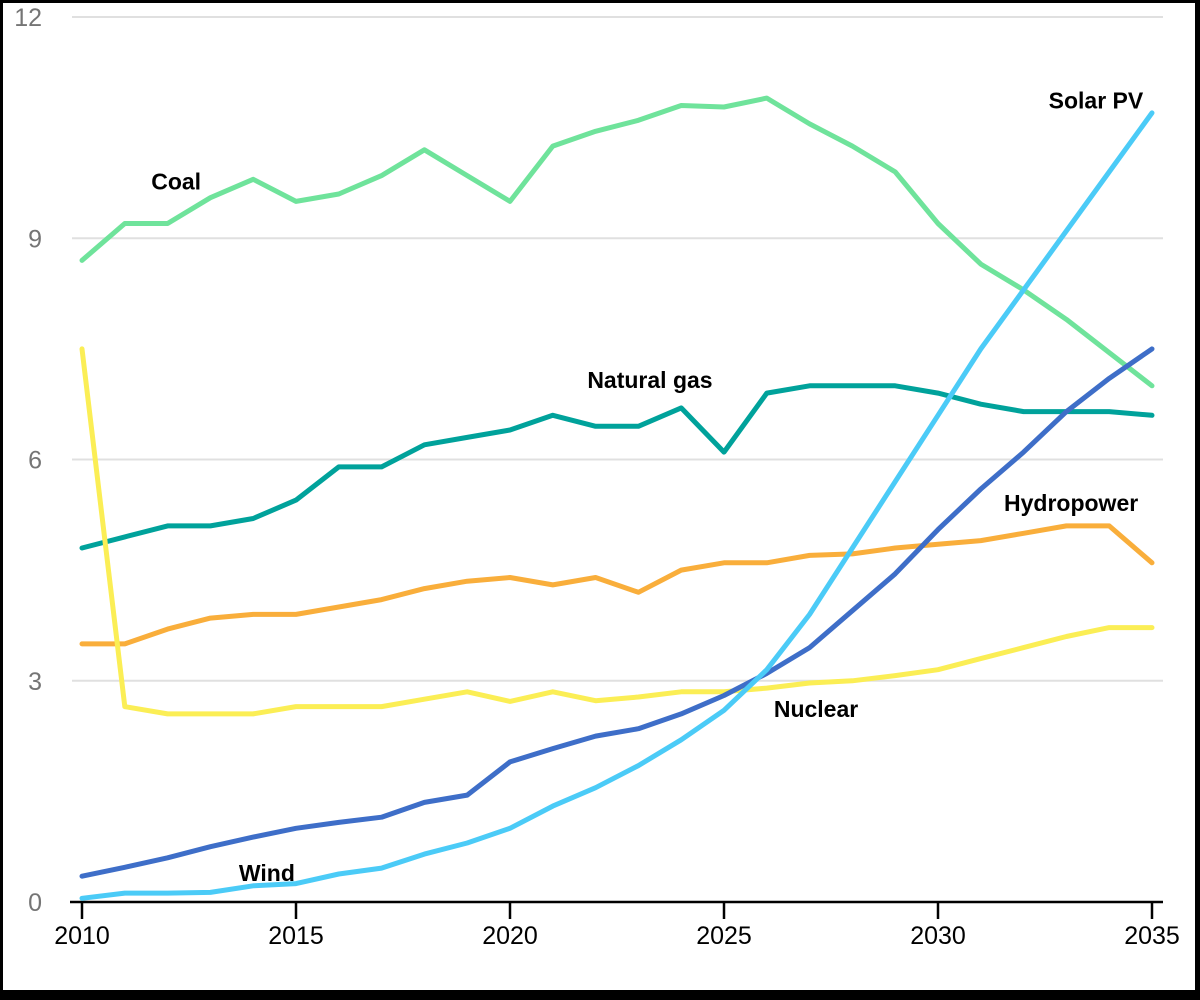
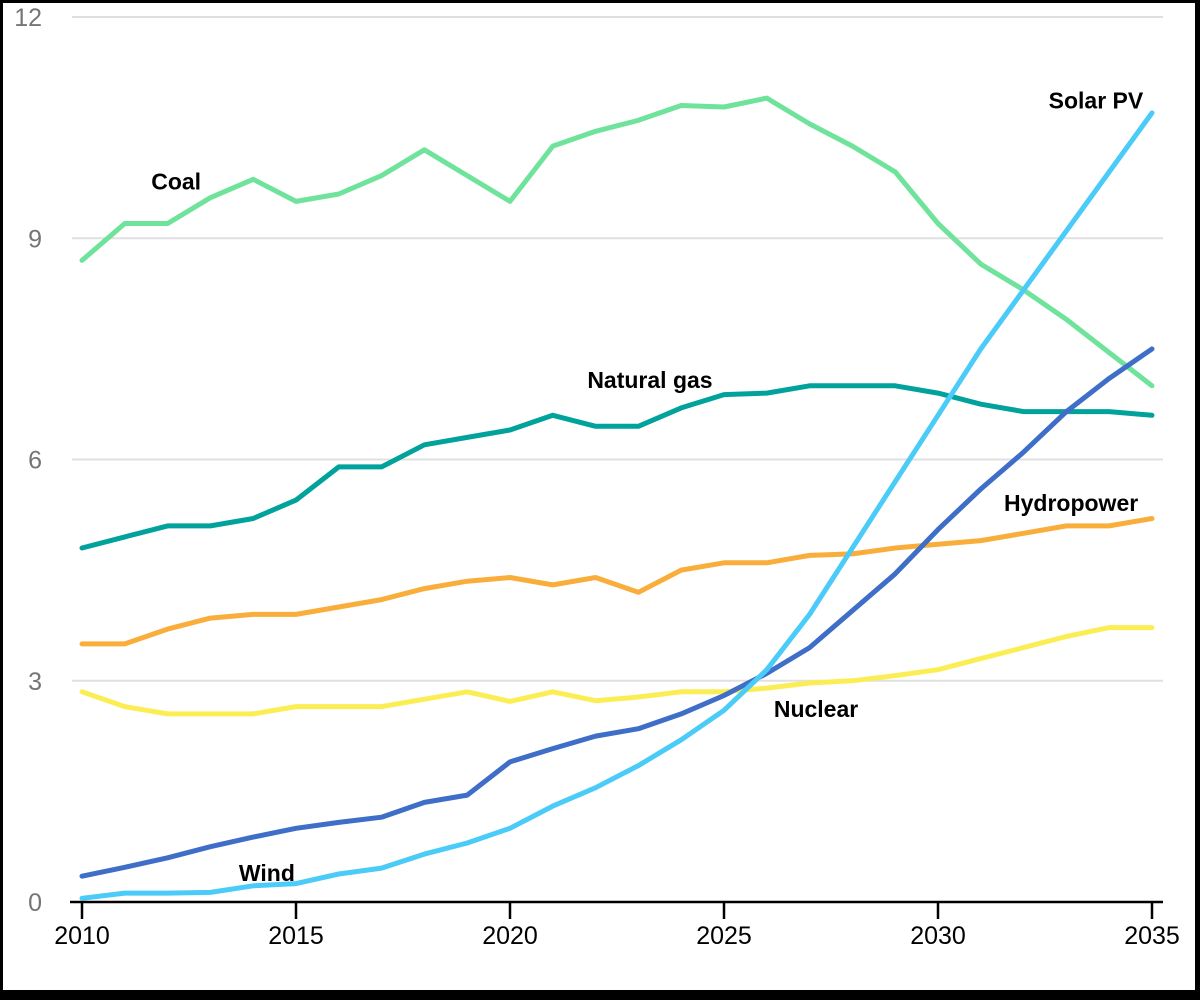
Nuclear/2010: 7.5 -> 2.9
Natural gas/2025: 6.1 -> 6.9
Hydropower/2035: 4.6 -> 5.2
